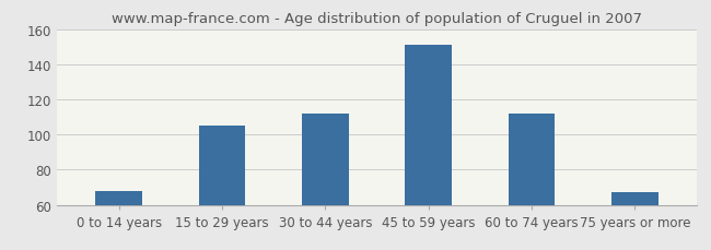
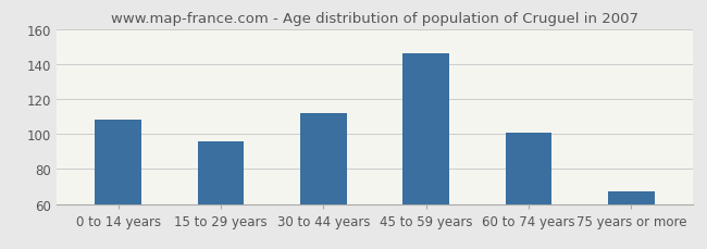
0 to 14 years: 68 -> 108
15 to 29 years: 105 -> 96
45 to 59 years: 151 -> 146
60 to 74 years: 112 -> 101
